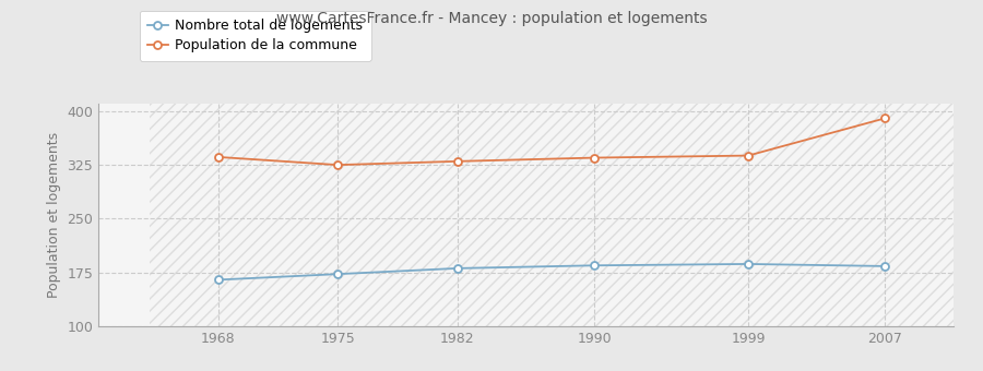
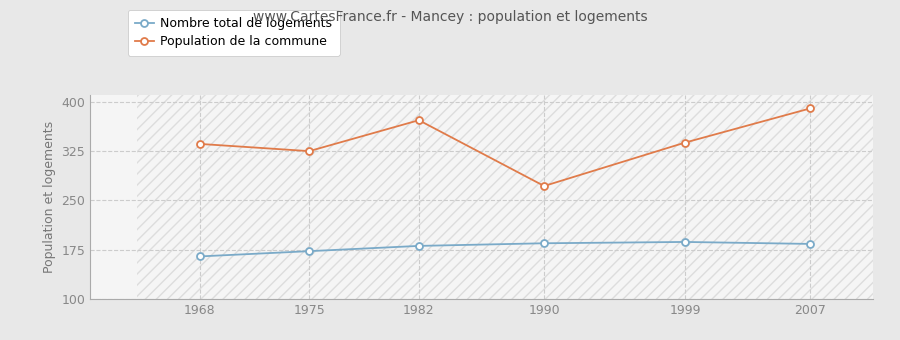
Population de la commune/1982: 330 -> 372
Population de la commune/1990: 335 -> 272
